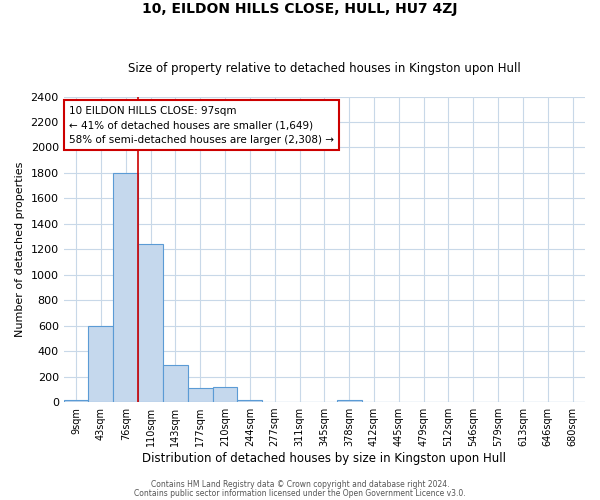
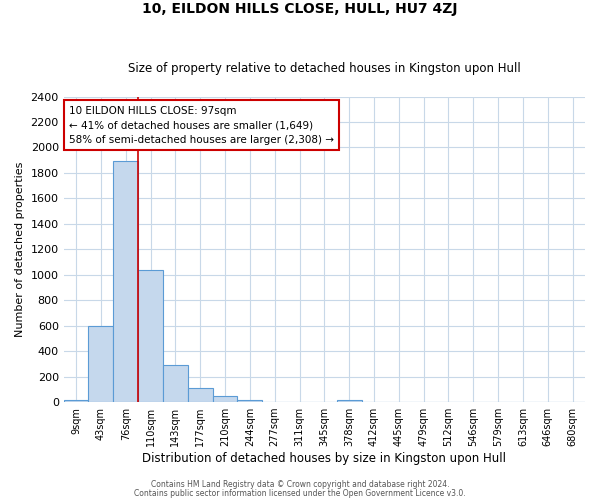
76sqm: 1800 -> 1890
110sqm: 1240 -> 1040
210sqm: 120 -> 40
